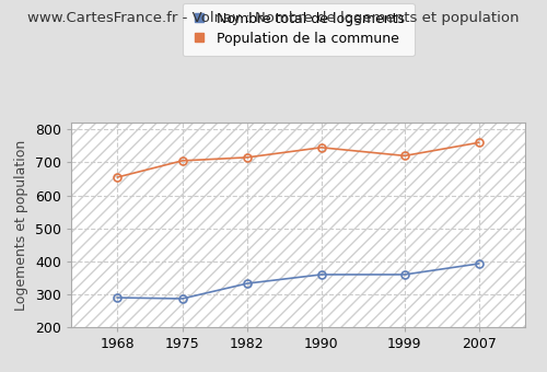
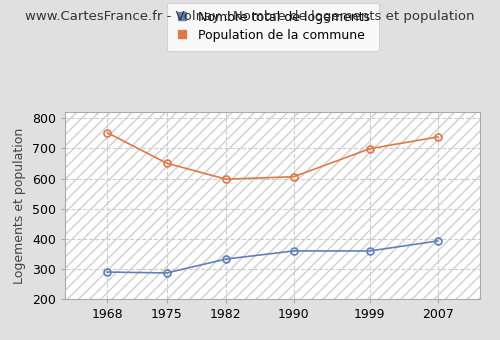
Population de la commune/1968: 655 -> 752
Population de la commune/1975: 705 -> 651
Population de la commune/1982: 715 -> 598
Population de la commune/1990: 745 -> 606
Population de la commune/1999: 720 -> 699
Population de la commune/2007: 760 -> 738
